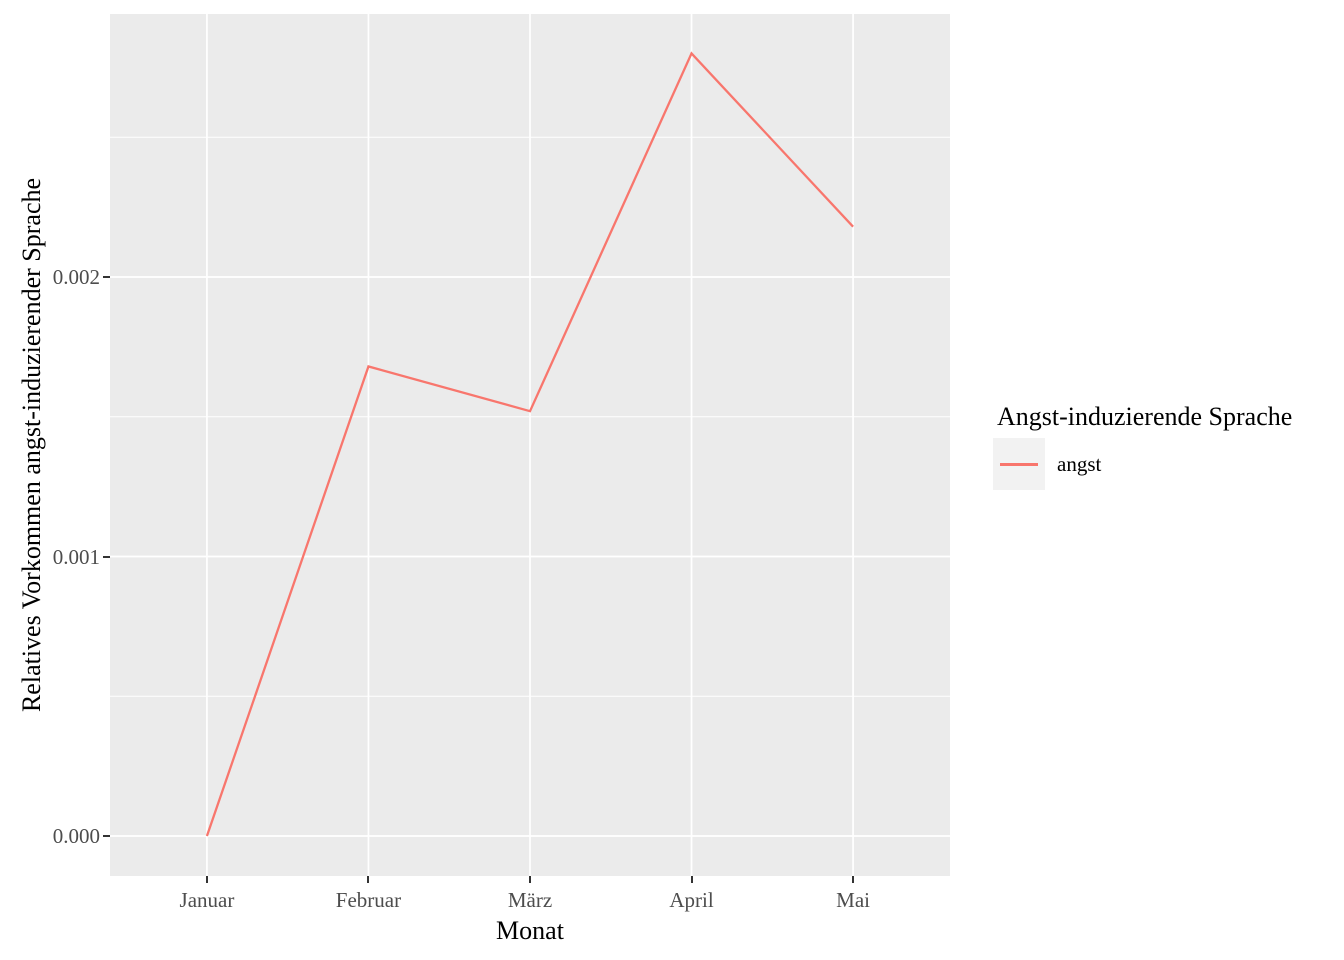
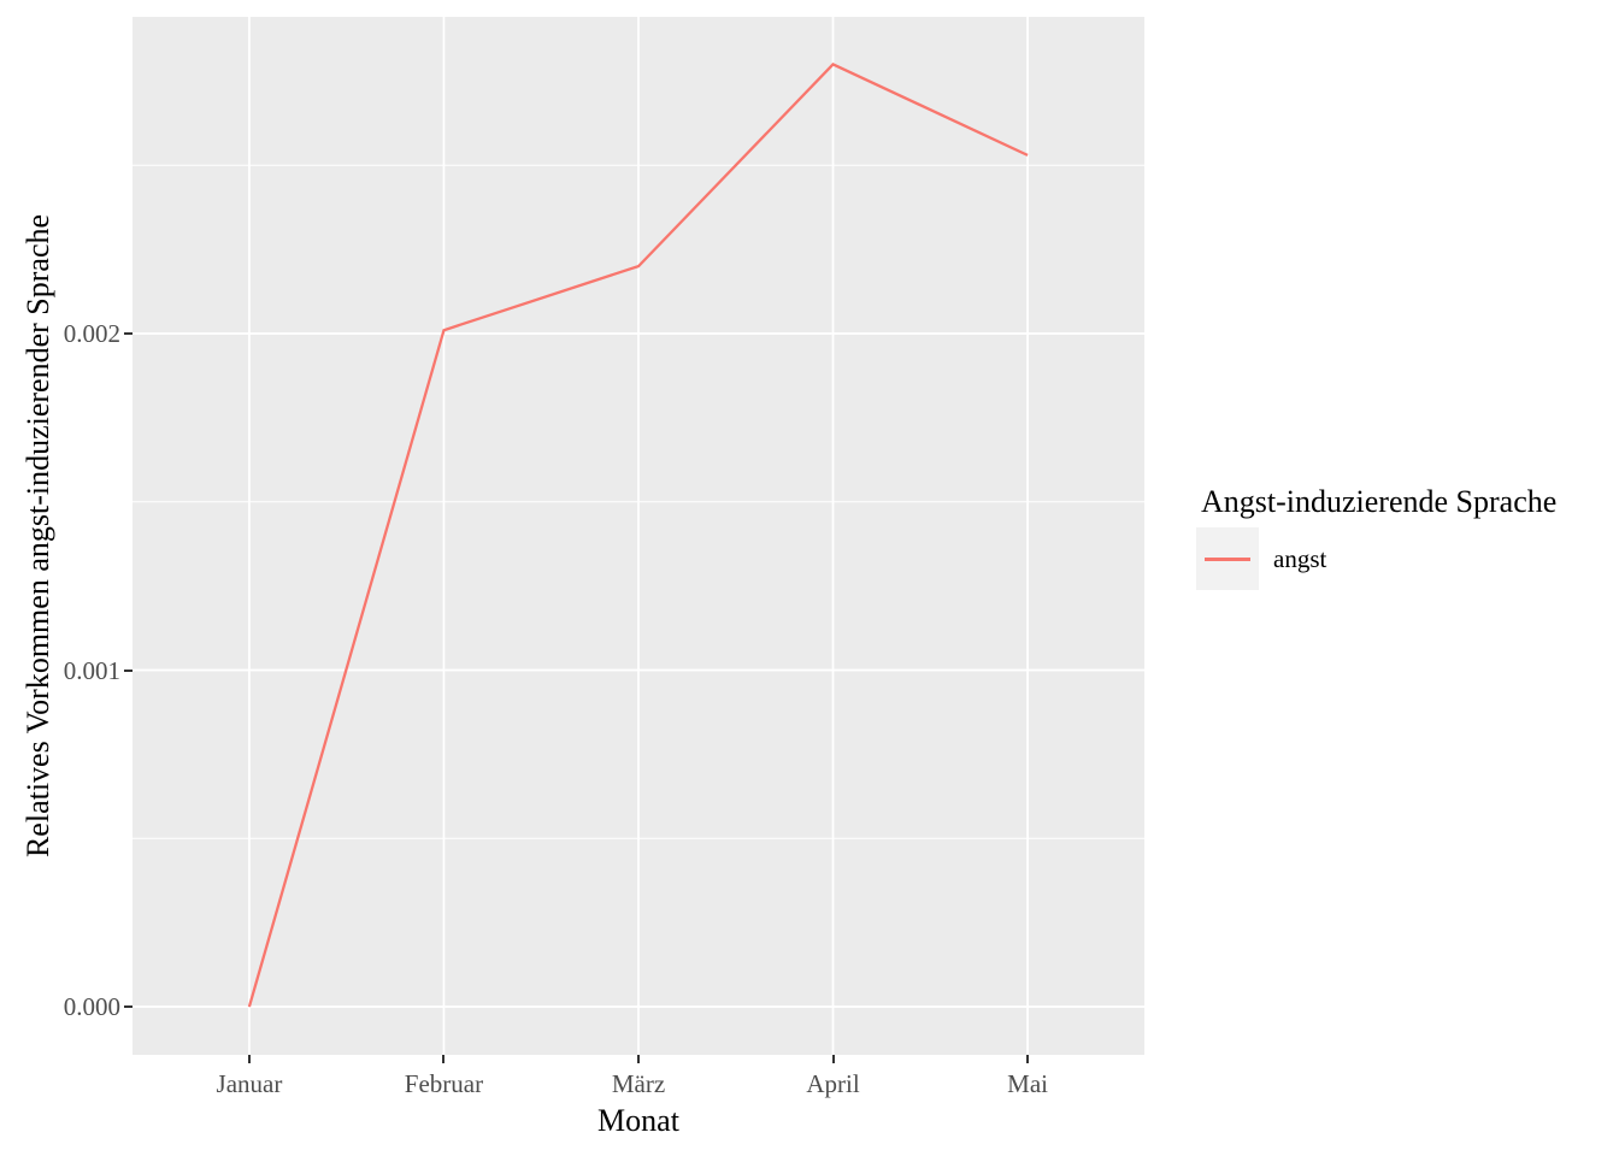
Februar: 0.00168 -> 0.00201
März: 0.00152 -> 0.00220
Mai: 0.00218 -> 0.00253
